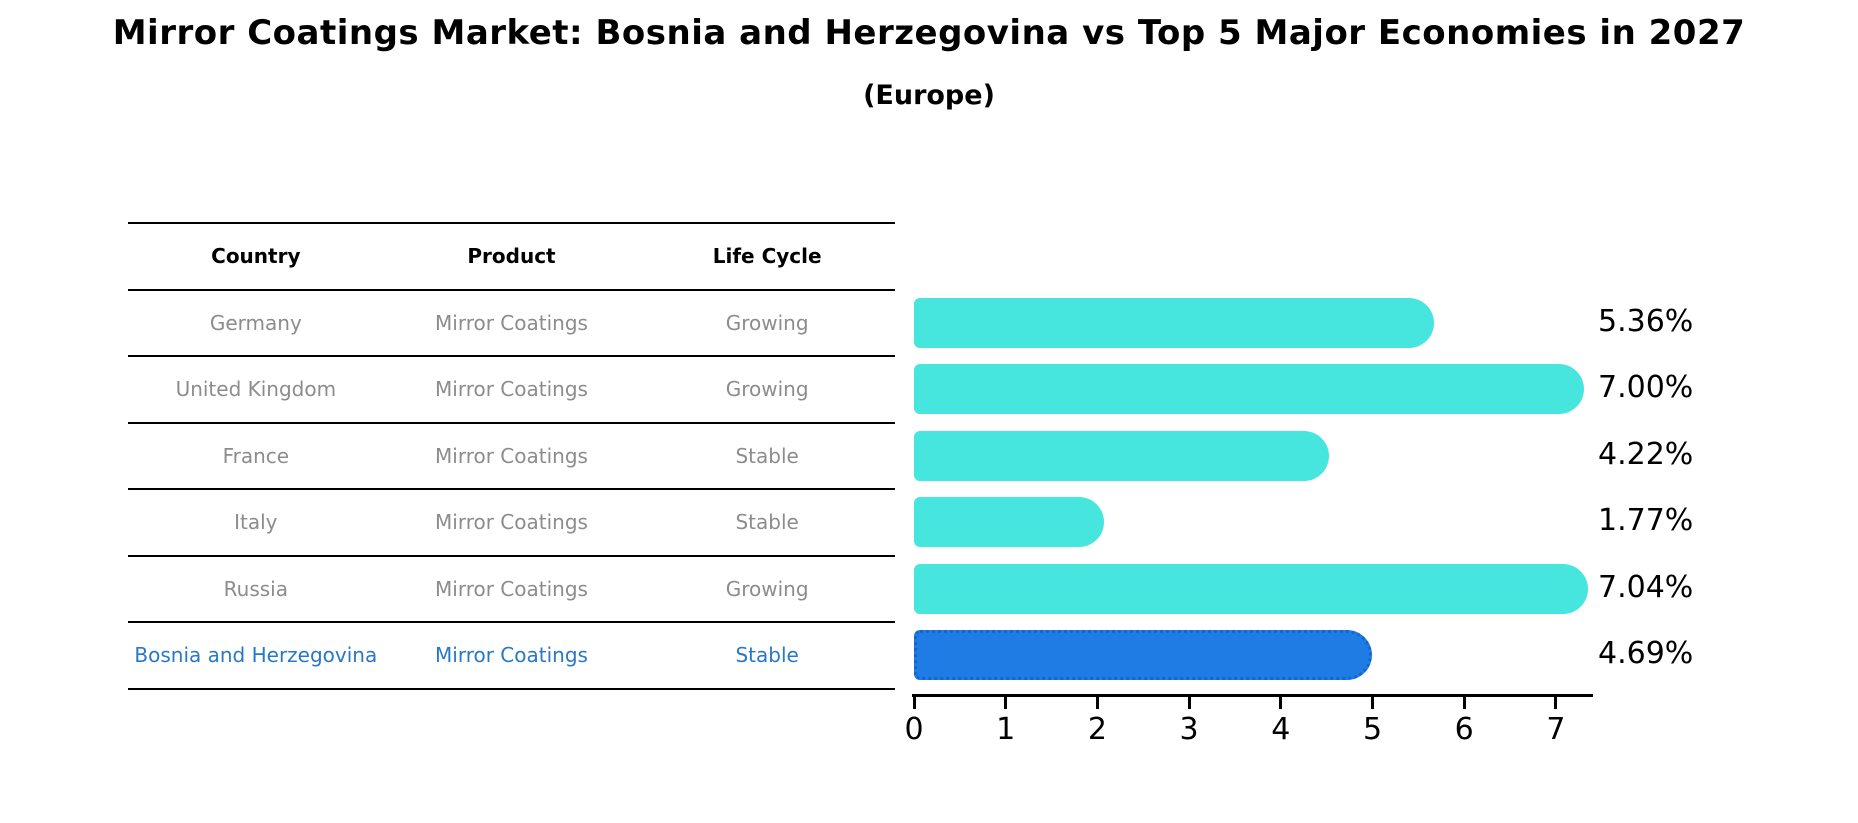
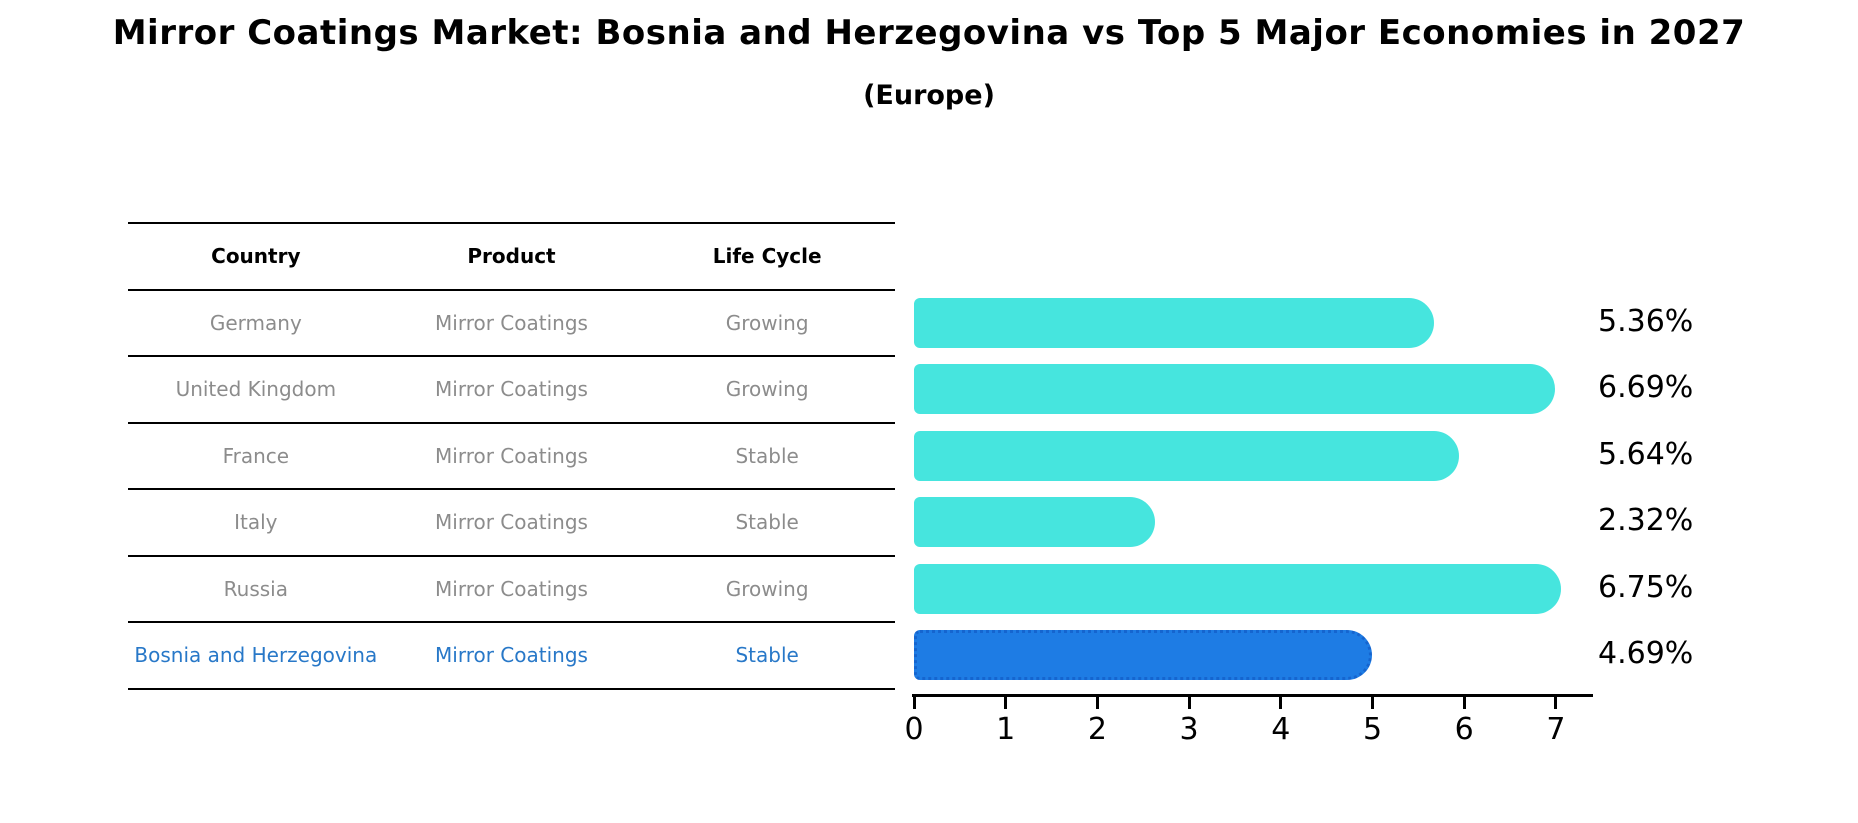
United Kingdom: 7.00% -> 6.69%
France: 4.22% -> 5.64%
Italy: 1.77% -> 2.32%
Russia: 7.04% -> 6.75%
